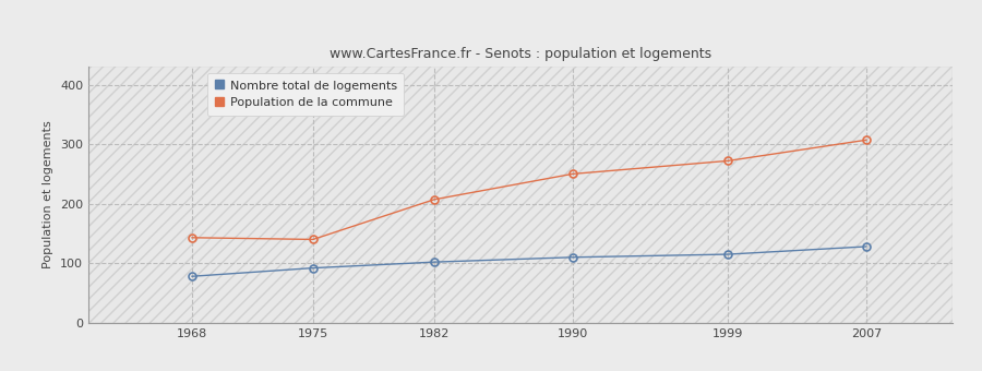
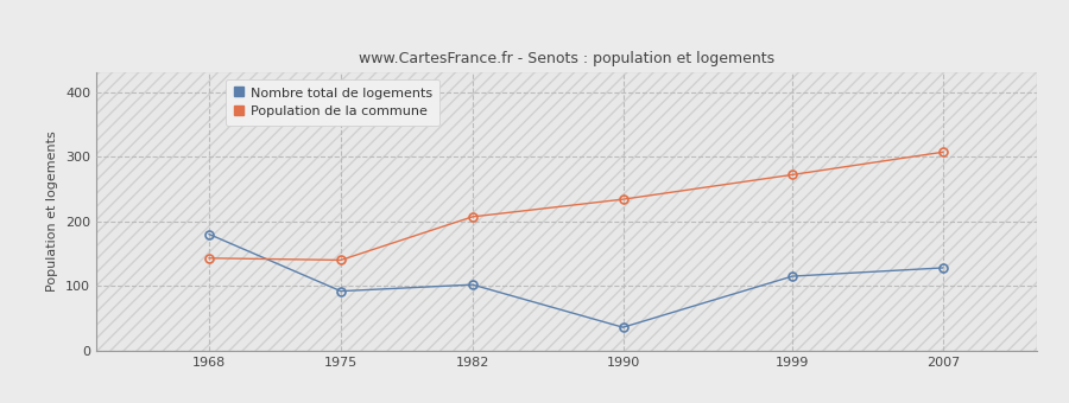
Nombre total de logements/1968: 78 -> 180
Nombre total de logements/1990: 110 -> 36
Population de la commune/1990: 250 -> 234
